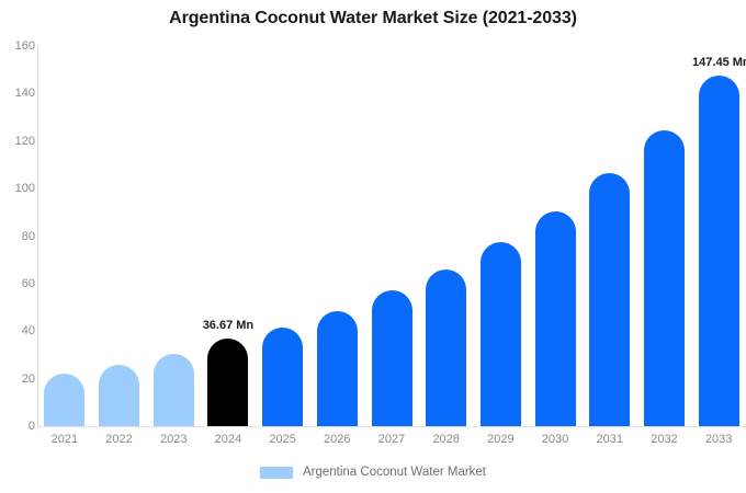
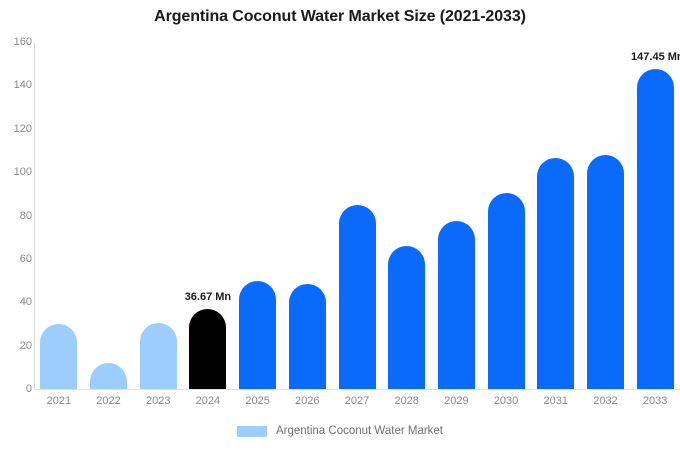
2021: 22 -> 30
2022: 26 -> 12
2025: 42 -> 50
2027: 57 -> 85
2032: 125 -> 108
